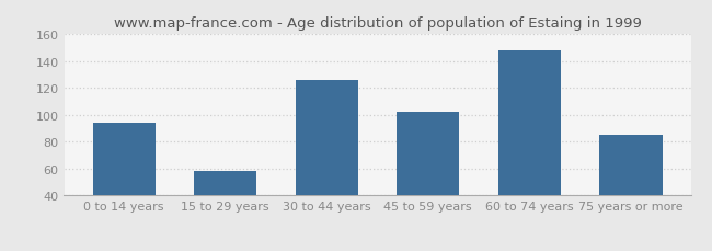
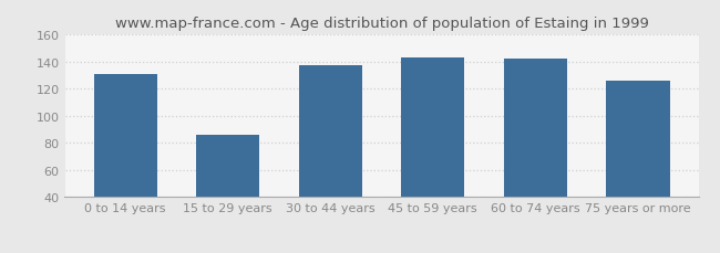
0 to 14 years: 94 -> 131
15 to 29 years: 58 -> 86
30 to 44 years: 126 -> 137
45 to 59 years: 102 -> 143
60 to 74 years: 148 -> 142
75 years or more: 85 -> 126
